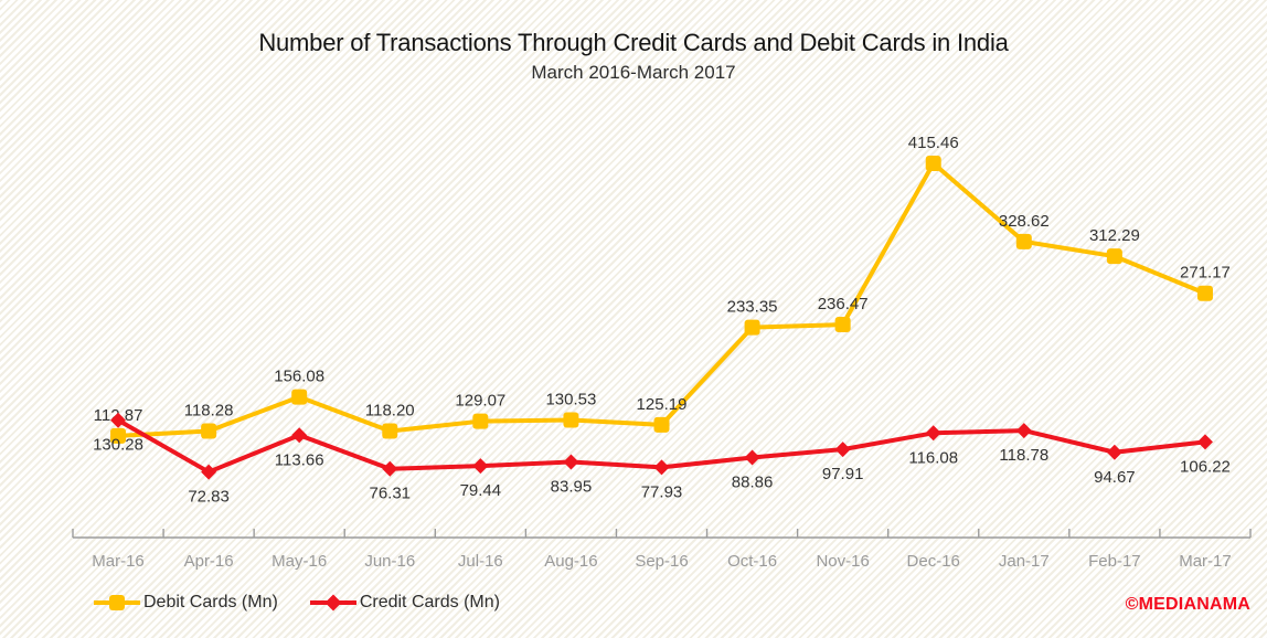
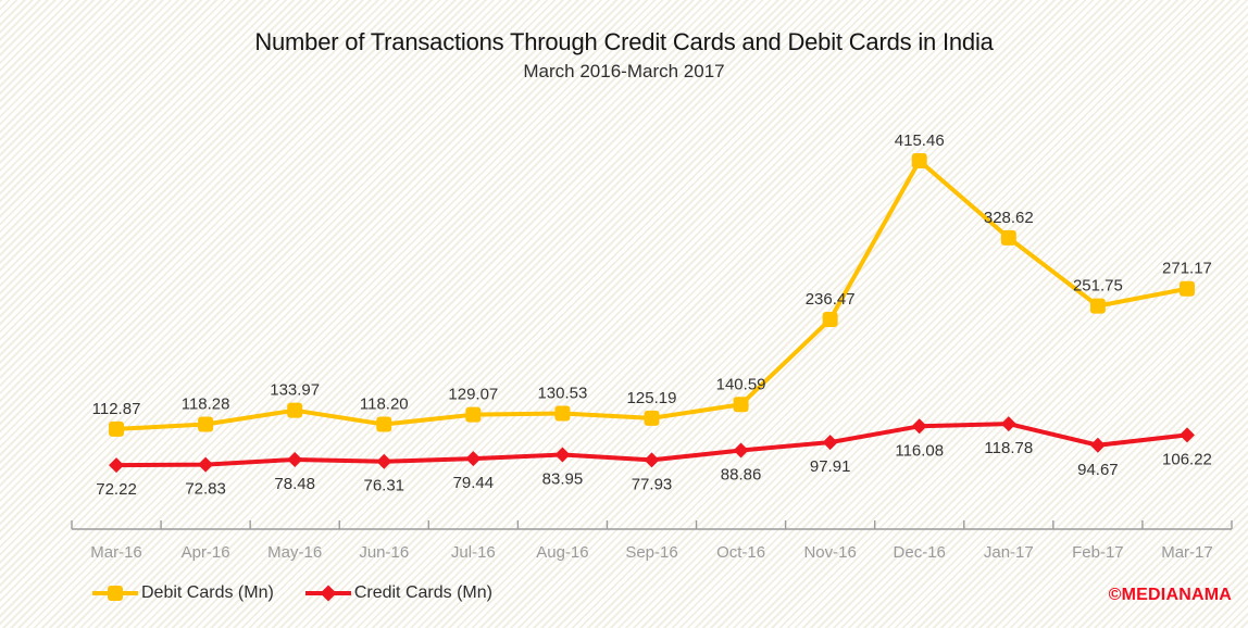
Credit Cards (Mn)/Mar-16: 130.28 -> 72.22
Debit Cards (Mn)/May-16: 156.08 -> 133.97
Credit Cards (Mn)/May-16: 113.66 -> 78.48
Debit Cards (Mn)/Oct-16: 233.35 -> 140.59
Debit Cards (Mn)/Feb-17: 312.29 -> 251.75
